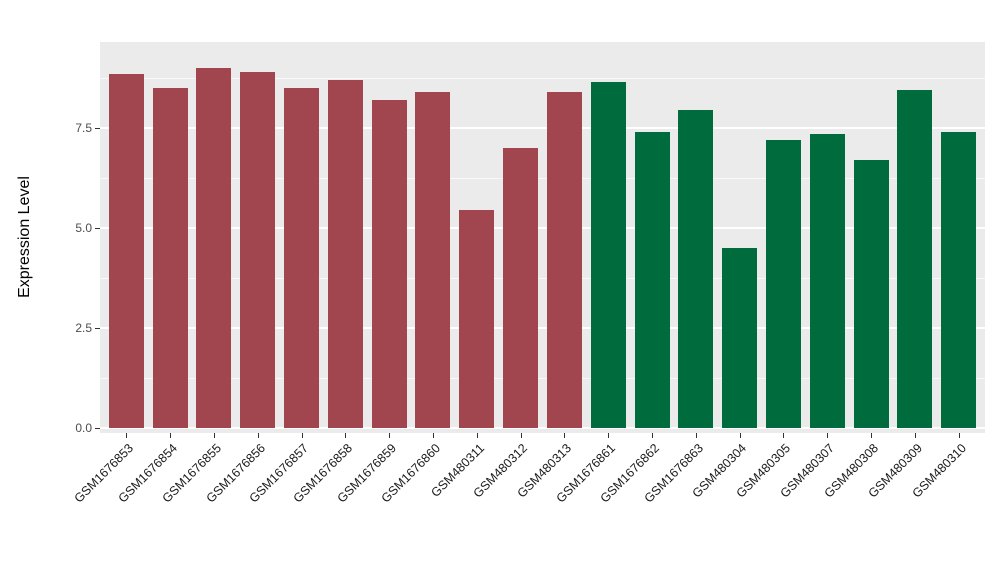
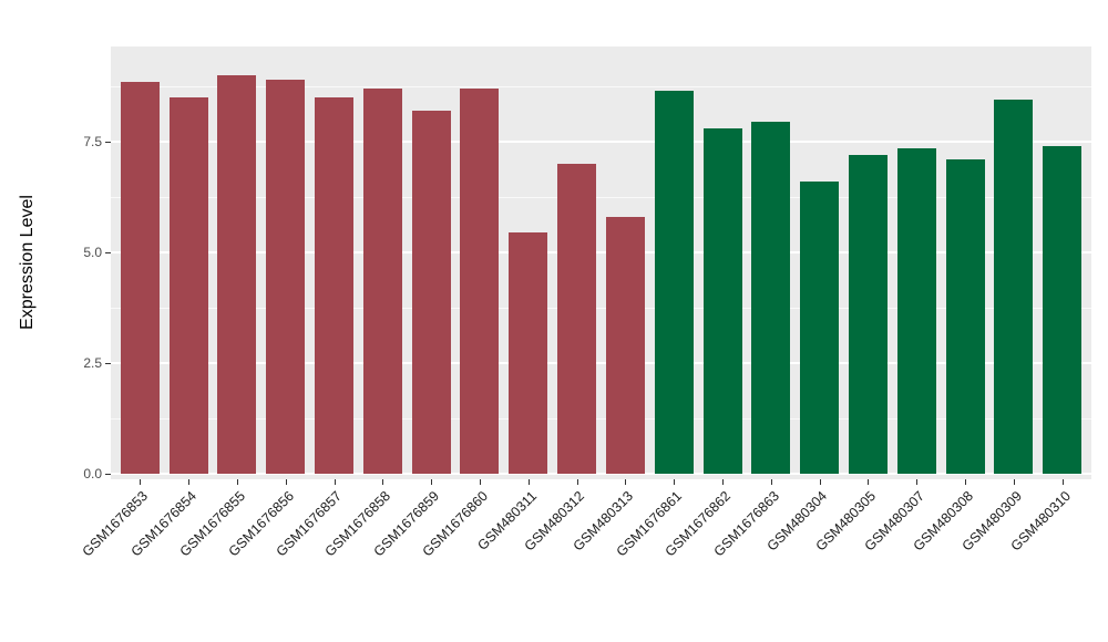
GSM1676860: 8.4 -> 8.7
GSM480313: 8.4 -> 5.8
GSM1676862: 7.4 -> 7.8
GSM480304: 4.5 -> 6.6
GSM480308: 6.7 -> 7.1
